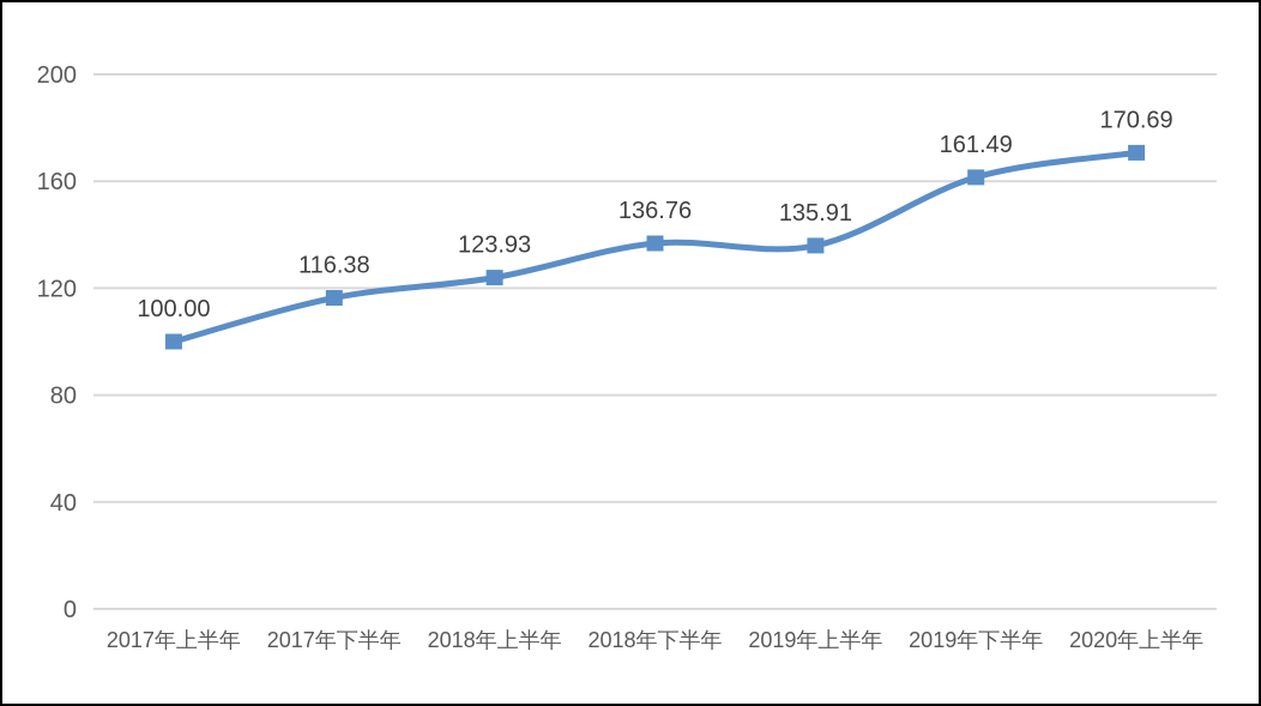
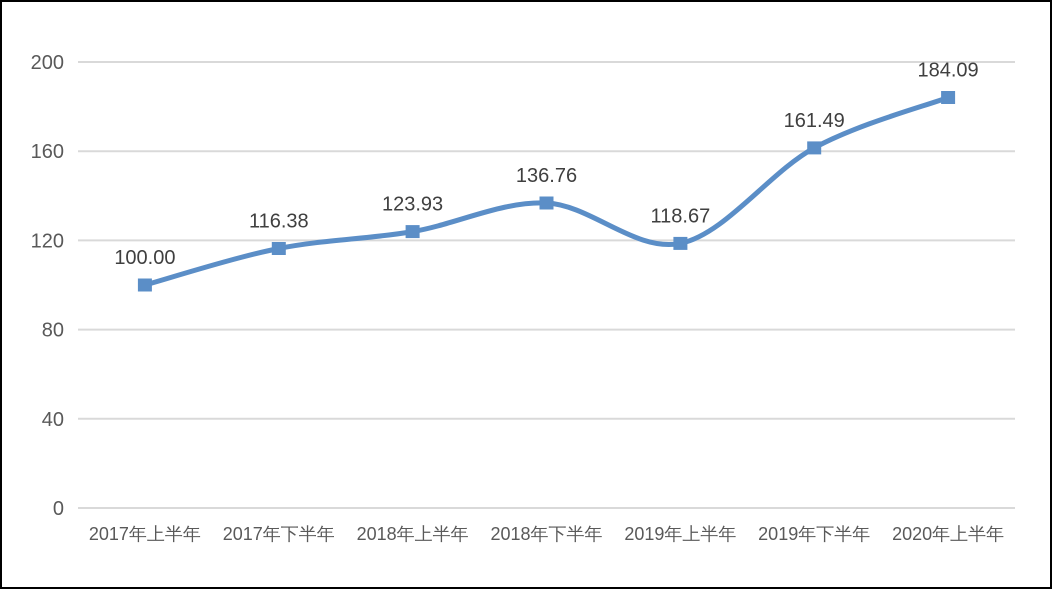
2019年上半年: 135.91 -> 118.67
2020年上半年: 170.69 -> 184.09
